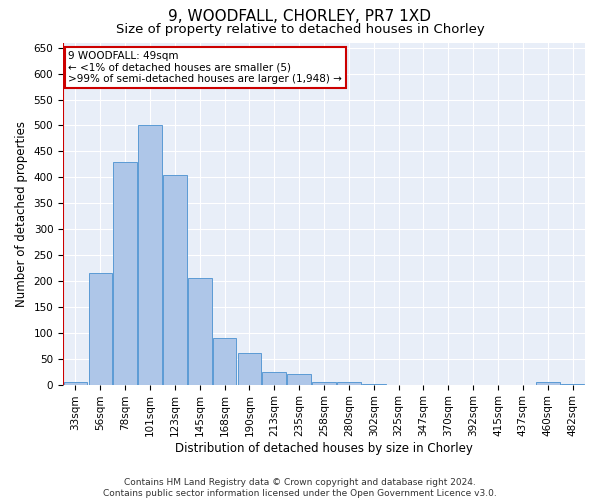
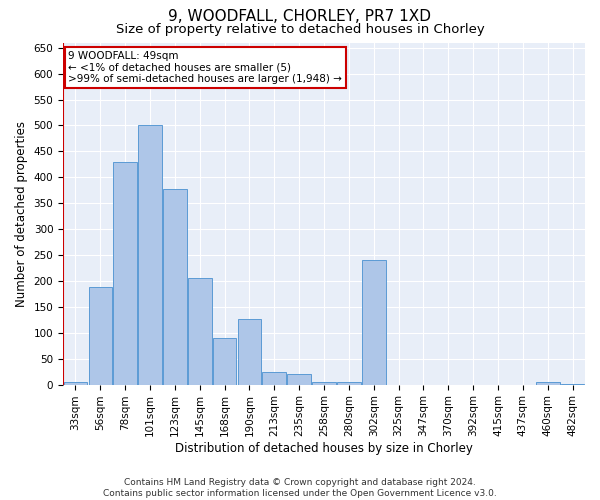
56sqm: 215 -> 188
123sqm: 405 -> 378
190sqm: 60 -> 126
302sqm: 2 -> 240
